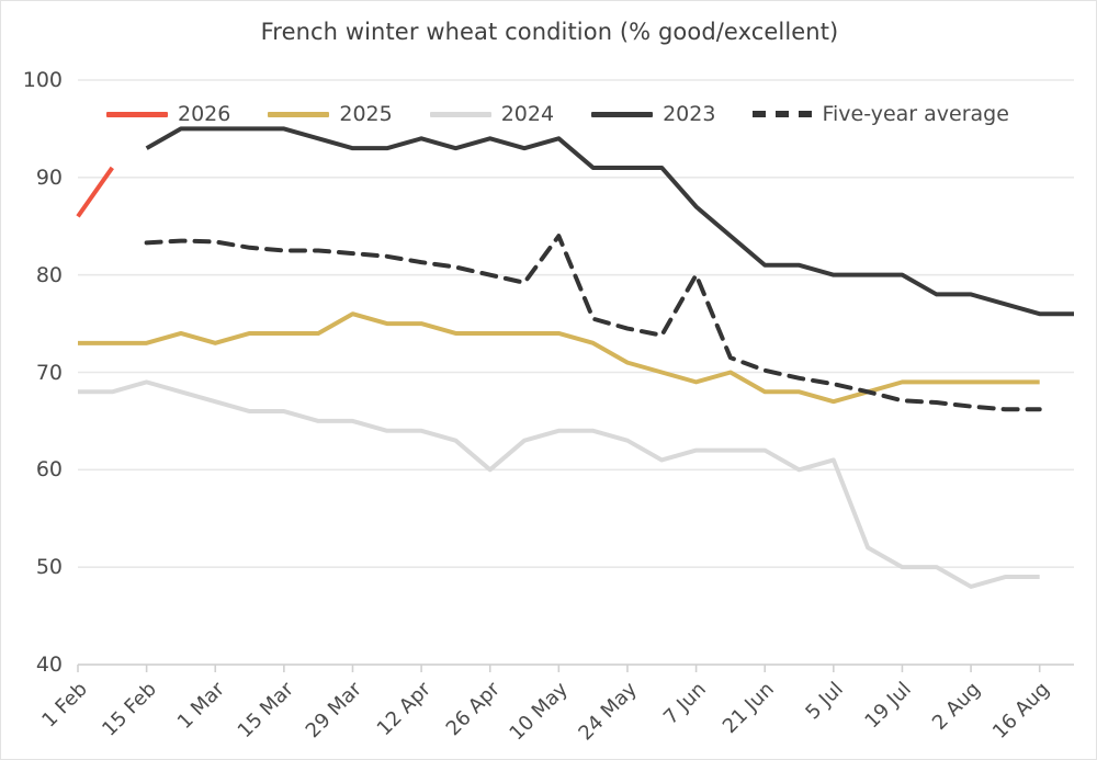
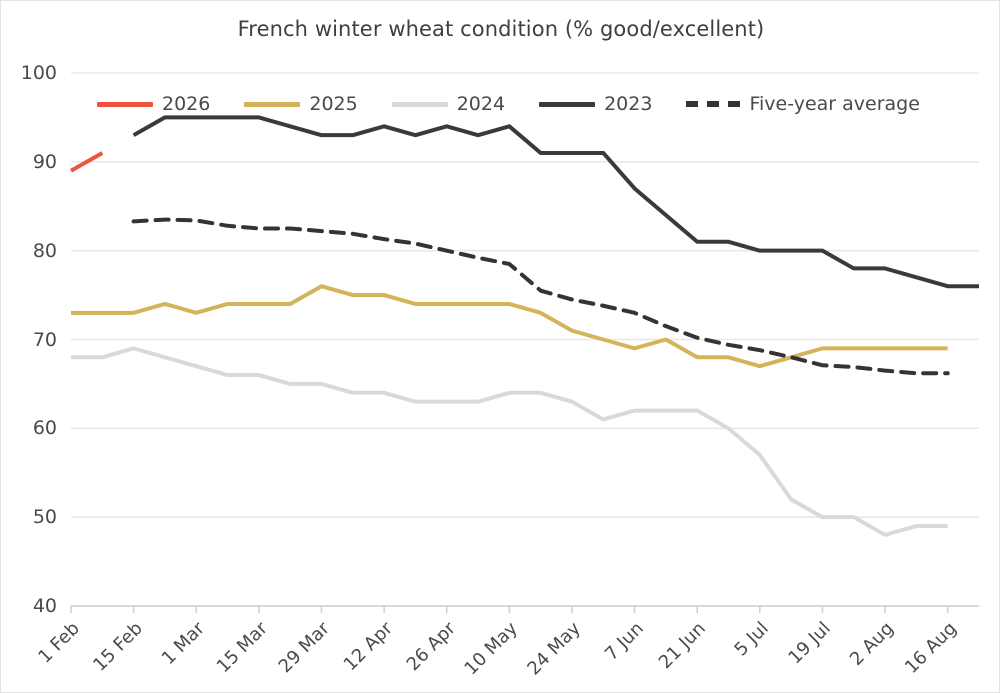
2026/1 Feb: 86 -> 89
2024/26 Apr: 60 -> 63
Five-year average/10 May: 84 -> 78
Five-year average/7 Jun: 80 -> 73
2024/5 Jul: 61 -> 57
